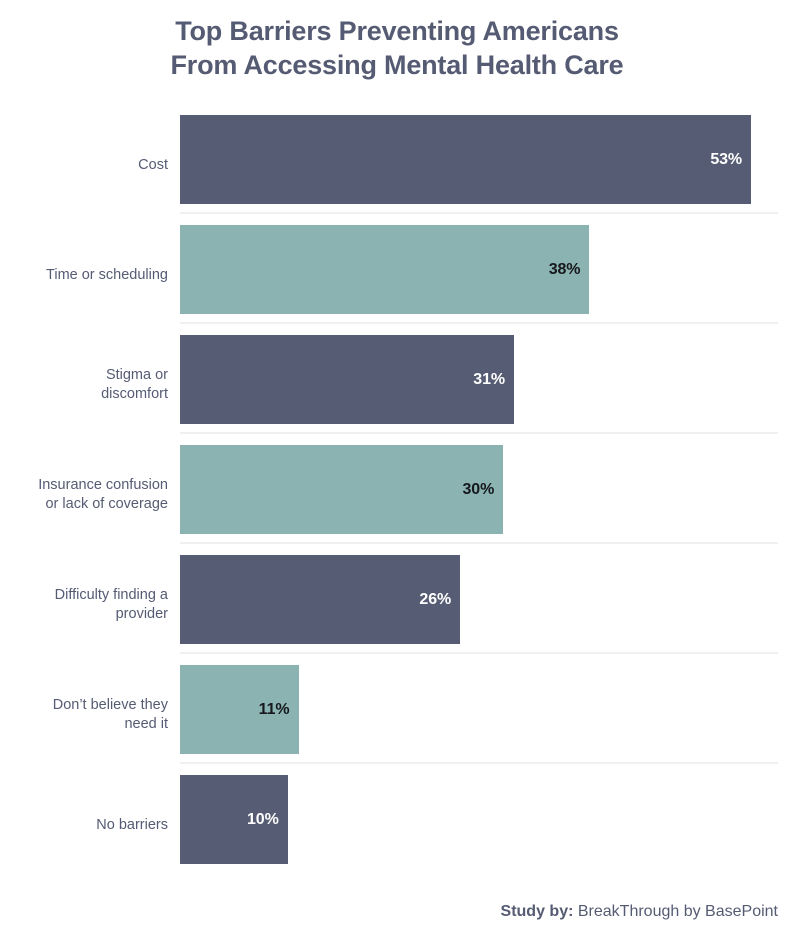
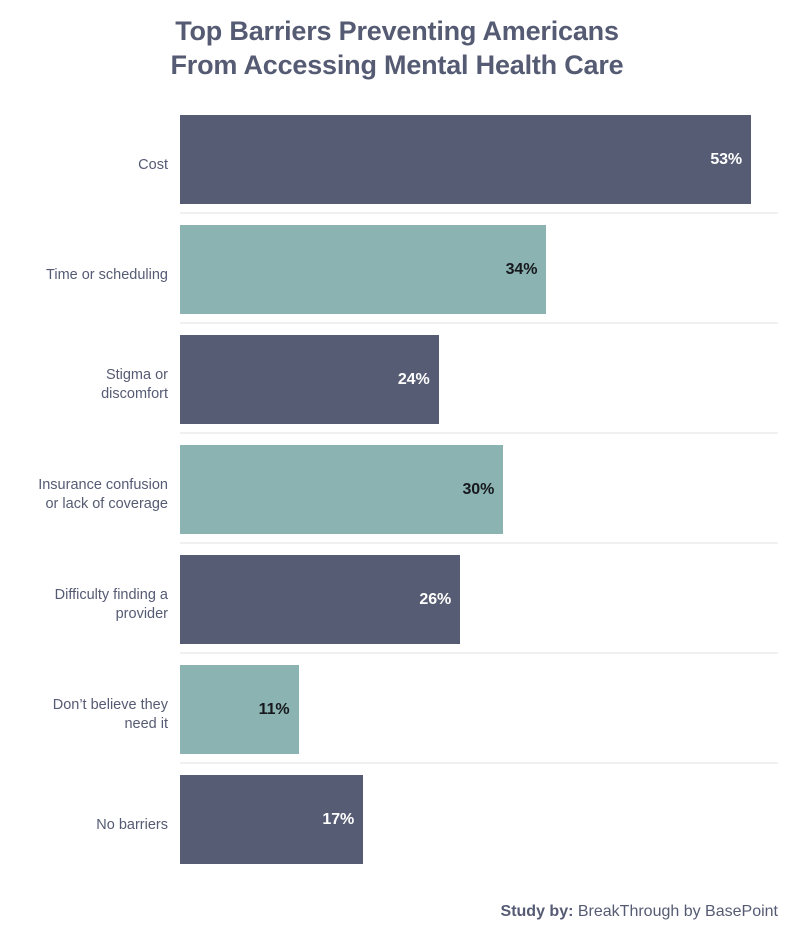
Time or scheduling: 38% -> 34%
Stigma or discomfort: 31% -> 24%
No barriers: 10% -> 17%
